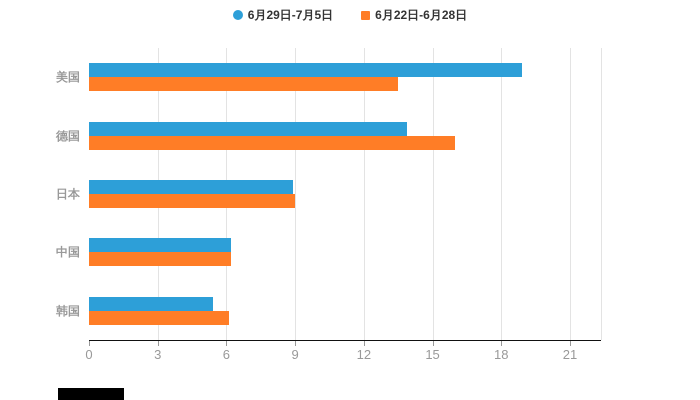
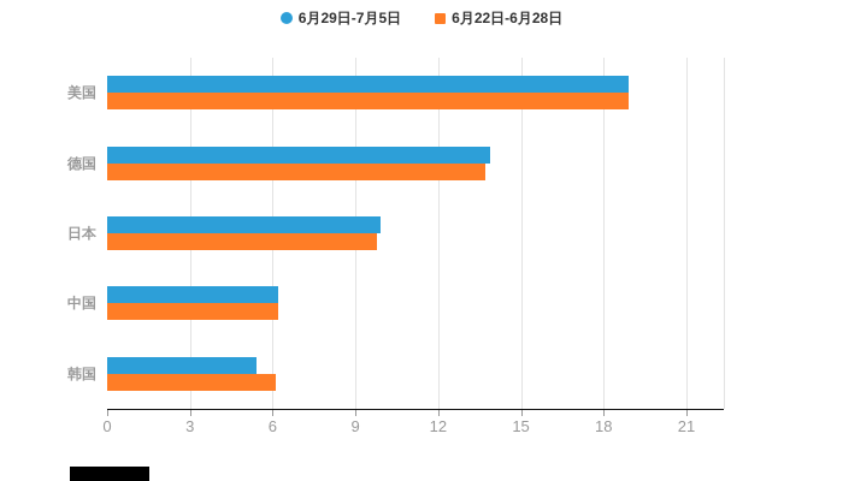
6月22日-6月28日/美国: 13.5 -> 18.9
6月22日-6月28日/德国: 16.0 -> 13.7
6月29日-7月5日/日本: 8.9 -> 9.9
6月22日-6月28日/日本: 9.0 -> 9.8
